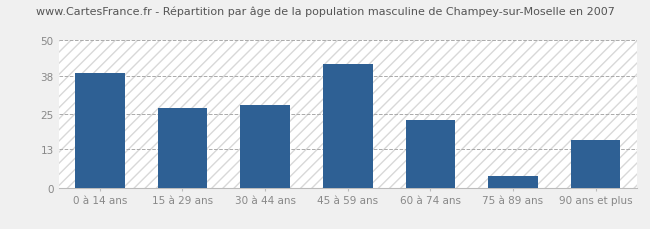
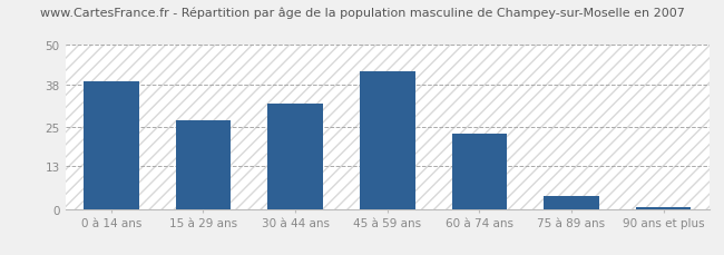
30 à 44 ans: 28.0 -> 32.0
90 ans et plus: 16.0 -> 0.5
